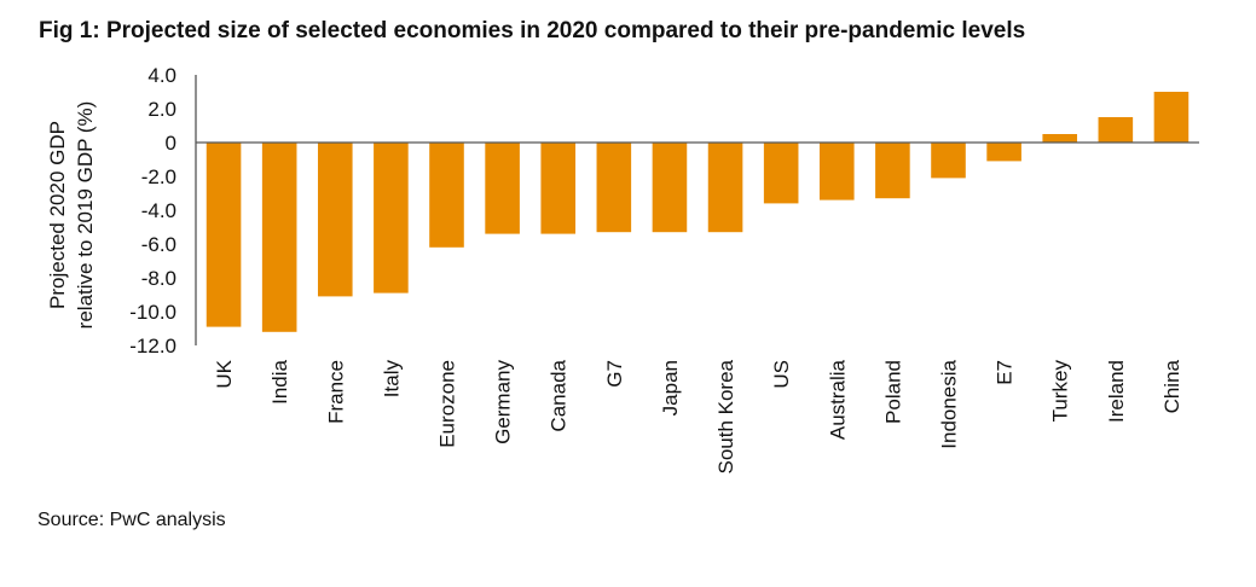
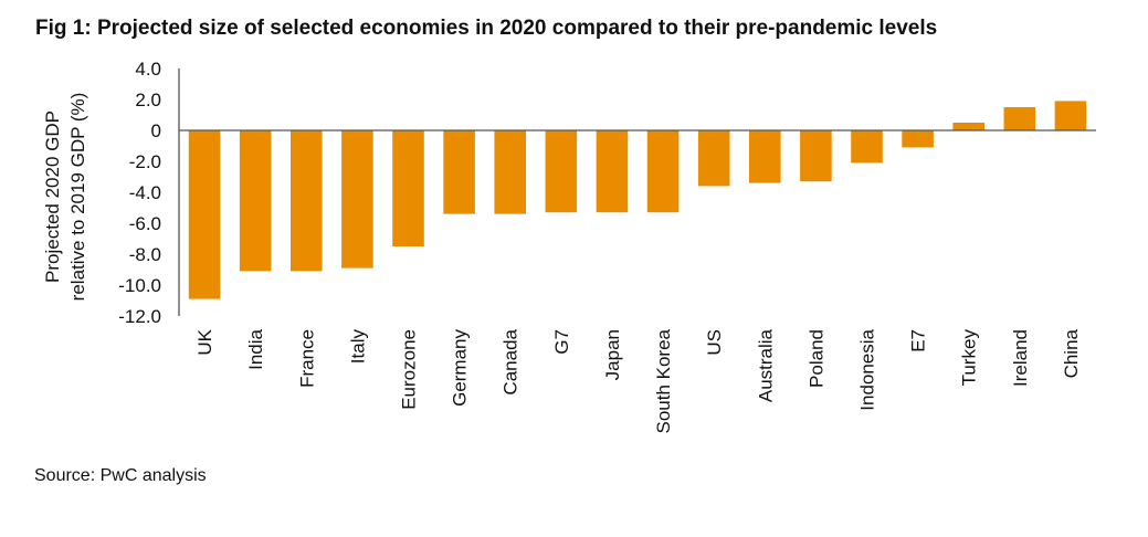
India: -11.2 -> -9.1
Eurozone: -6.2 -> -7.5
China: 3.0 -> 1.9
